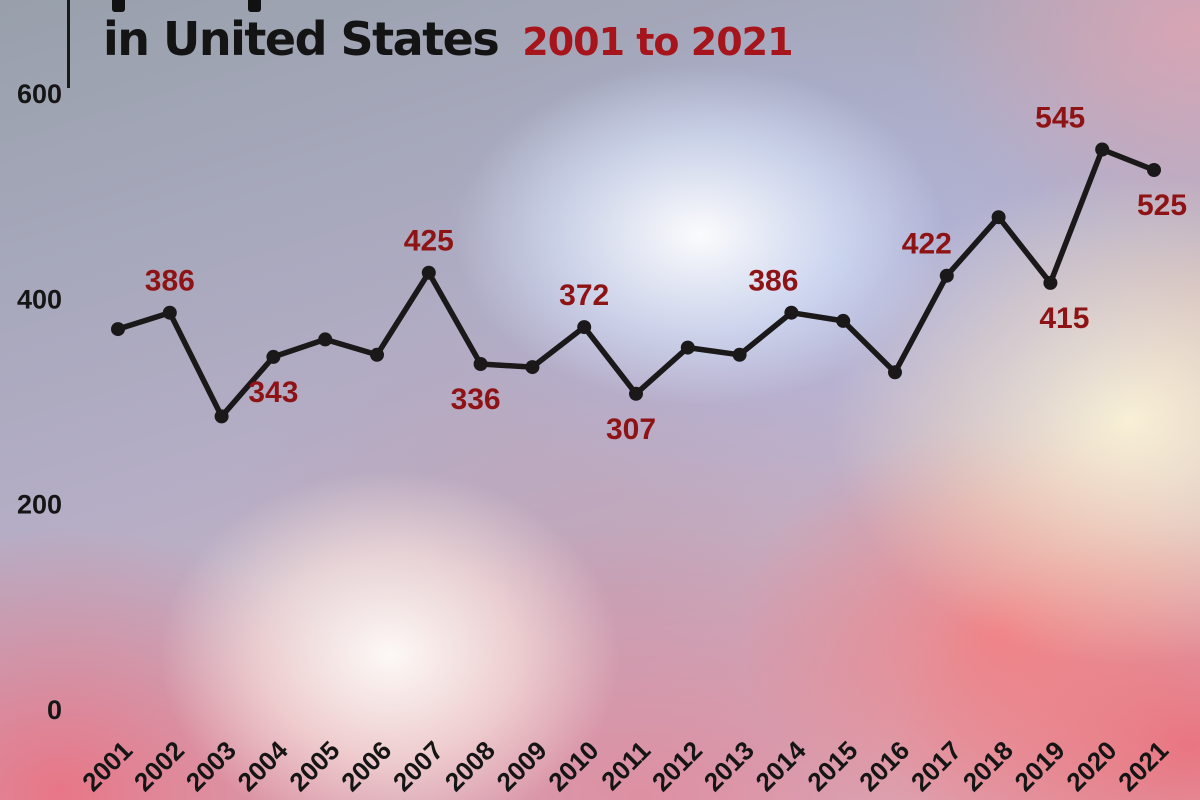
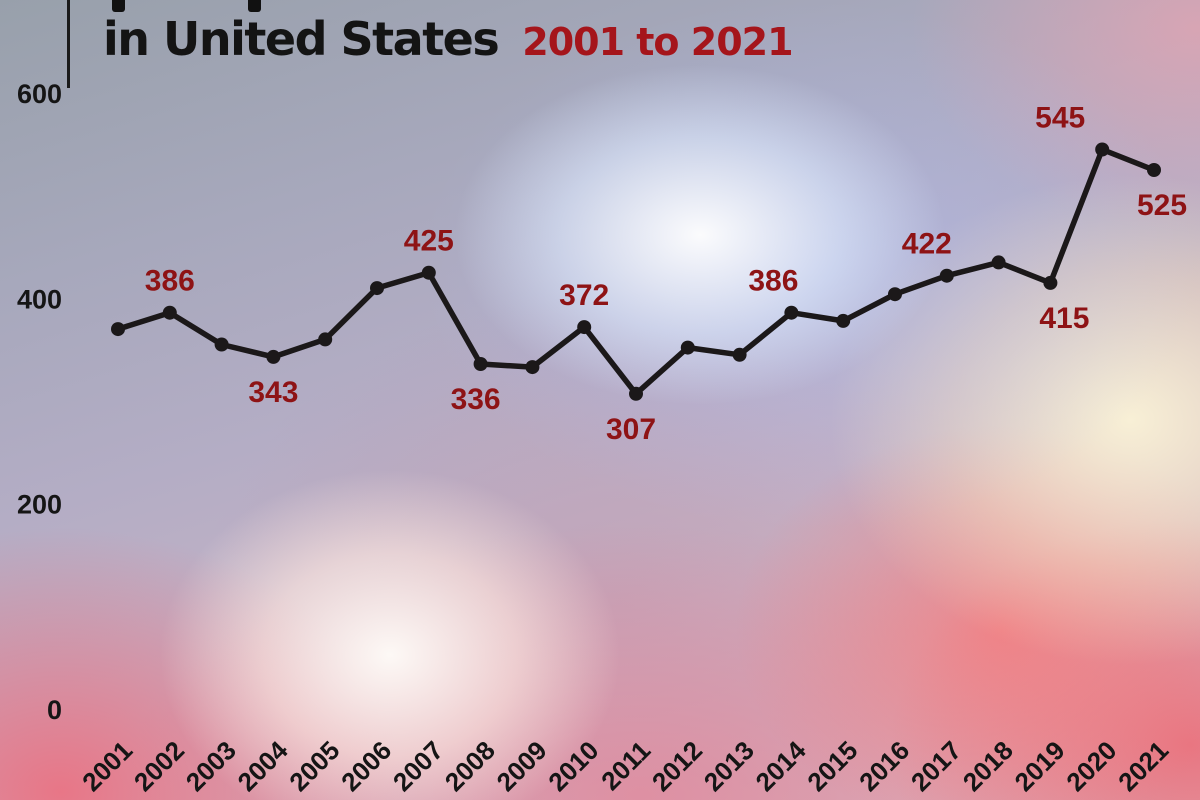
2003: 285 -> 355
2006: 345 -> 410
2016: 328 -> 404
2018: 479 -> 435
